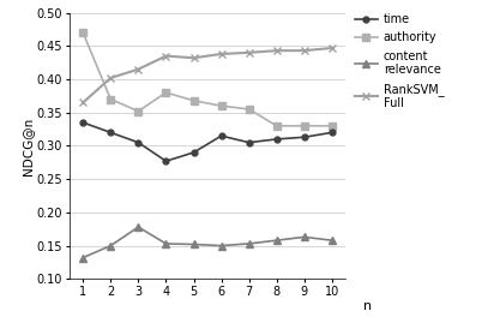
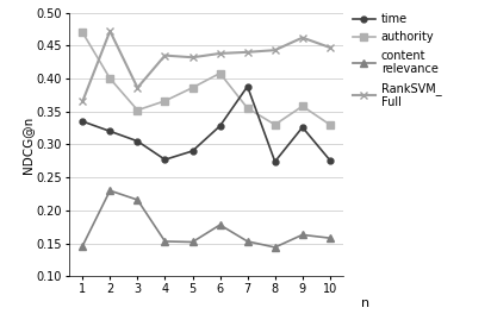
content relevance/1: 0.132 -> 0.146
authority/2: 0.370 -> 0.400
content relevance/2: 0.150 -> 0.230
RankSVM_ Full/2: 0.402 -> 0.472
content relevance/3: 0.178 -> 0.216
RankSVM_ Full/3: 0.415 -> 0.386
authority/4: 0.380 -> 0.366
authority/5: 0.368 -> 0.386
time/6: 0.315 -> 0.328
authority/6: 0.360 -> 0.408
content relevance/6: 0.150 -> 0.178
time/7: 0.305 -> 0.388
time/8: 0.310 -> 0.274
content relevance/8: 0.158 -> 0.144
time/9: 0.313 -> 0.326
authority/9: 0.330 -> 0.358
RankSVM_ Full/9: 0.443 -> 0.462
time/10: 0.320 -> 0.276
